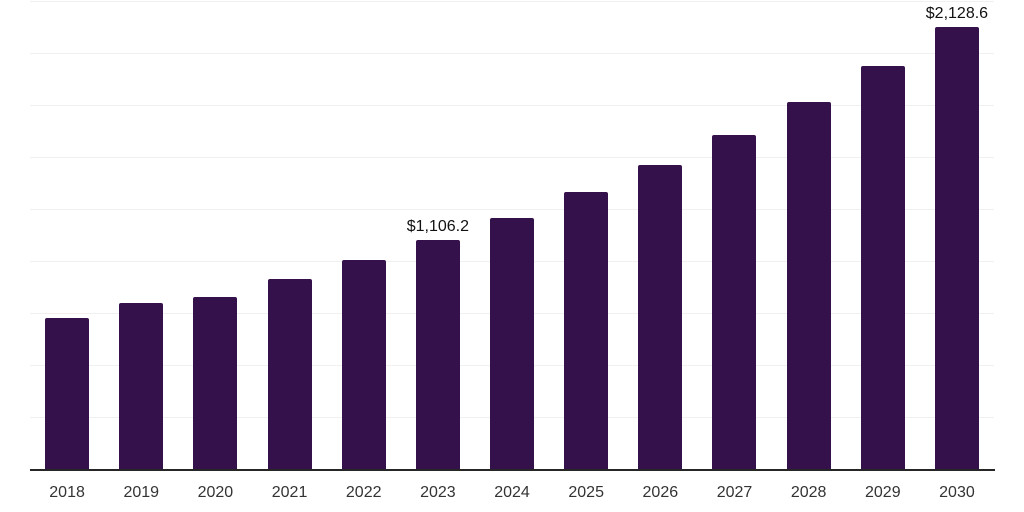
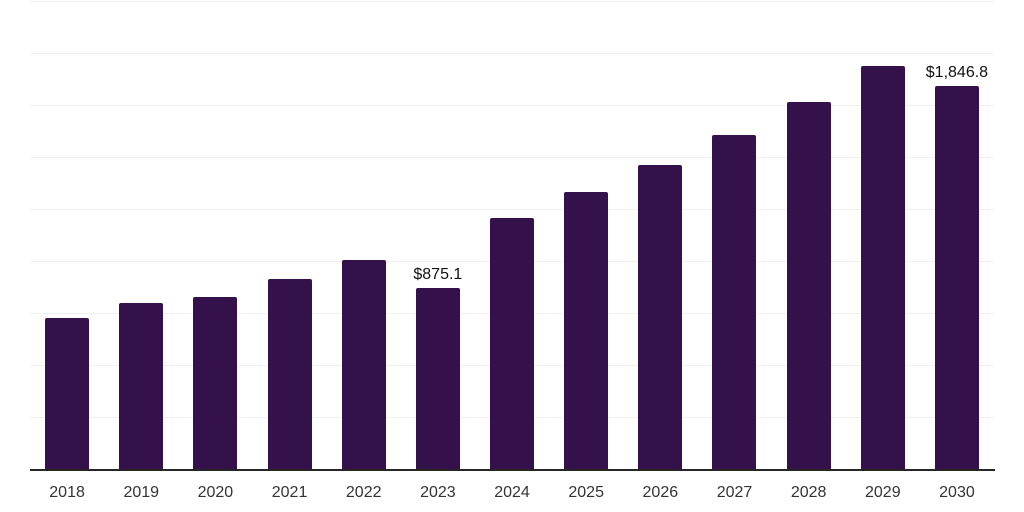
2023: $1,106.2 -> $875.1
2030: $2,128.6 -> $1,846.8
